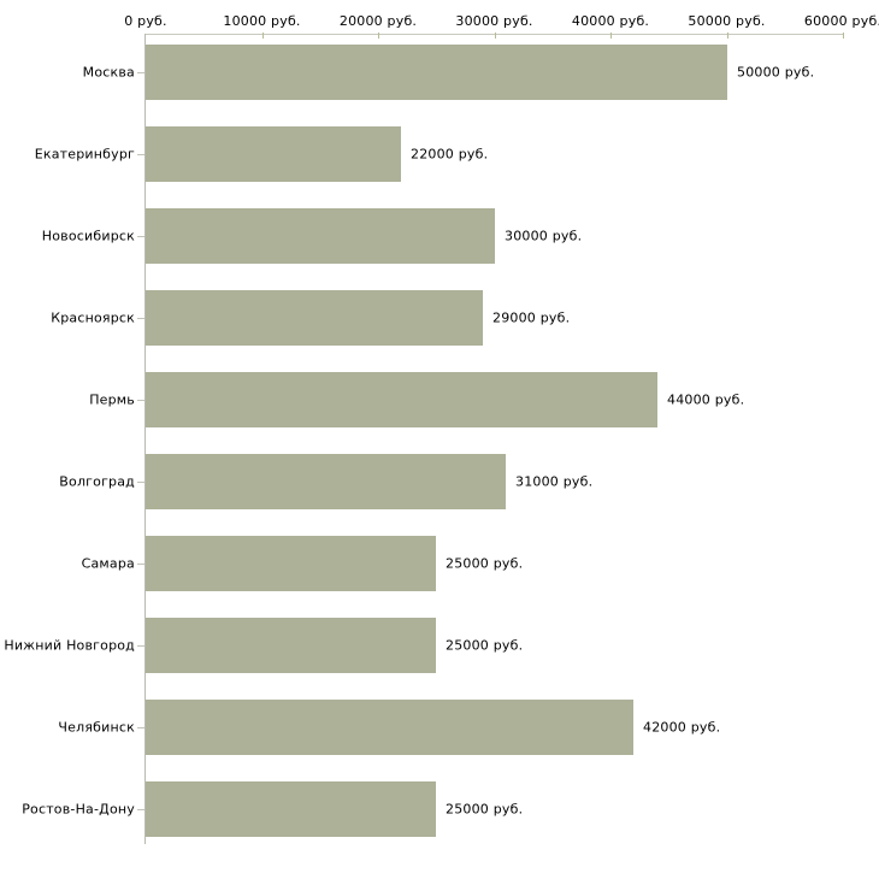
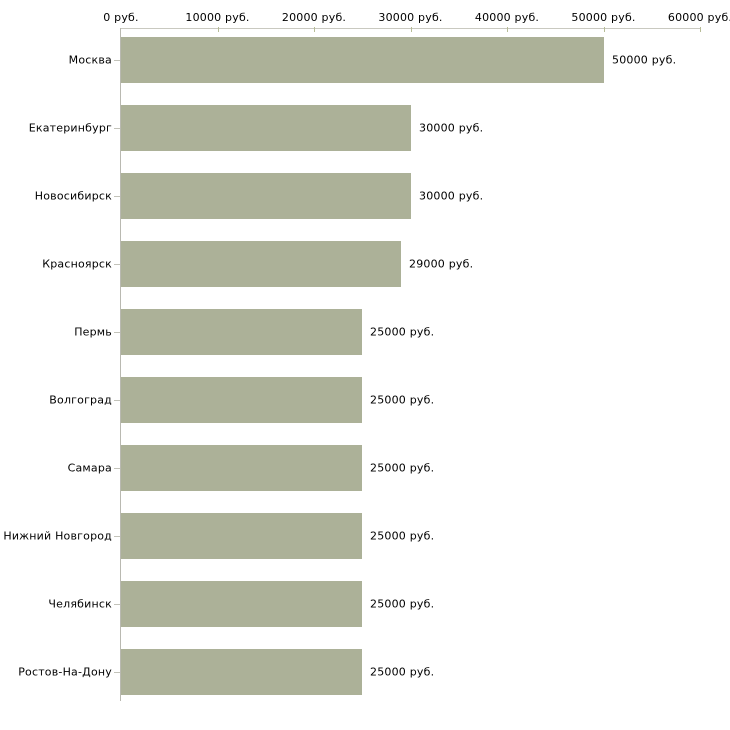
Екатеринбург: 22000 -> 30000
Пермь: 44000 -> 25000
Волгоград: 31000 -> 25000
Челябинск: 42000 -> 25000
